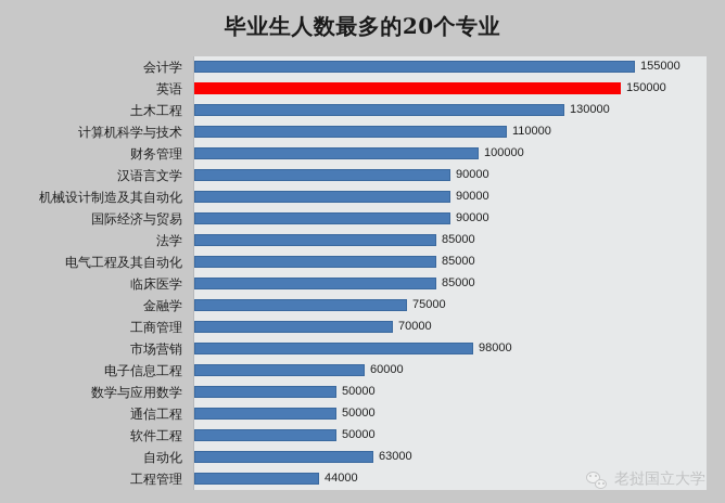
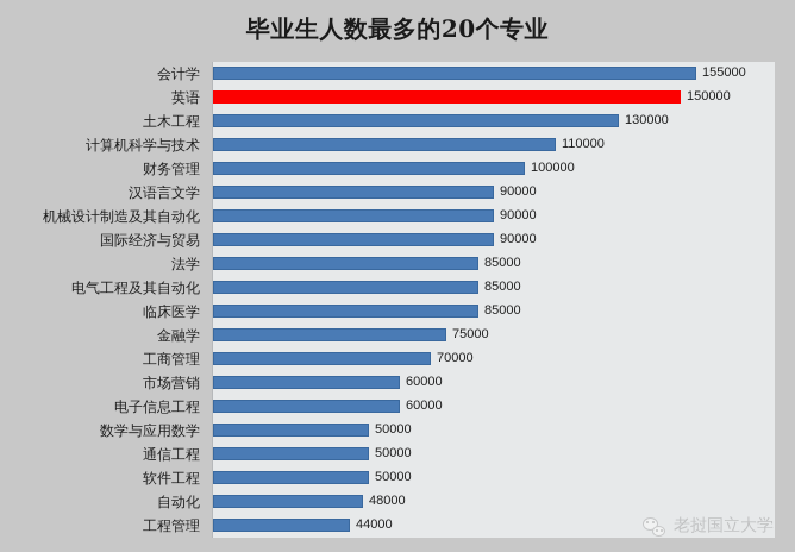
市场营销: 98000 -> 60000
自动化: 63000 -> 48000
